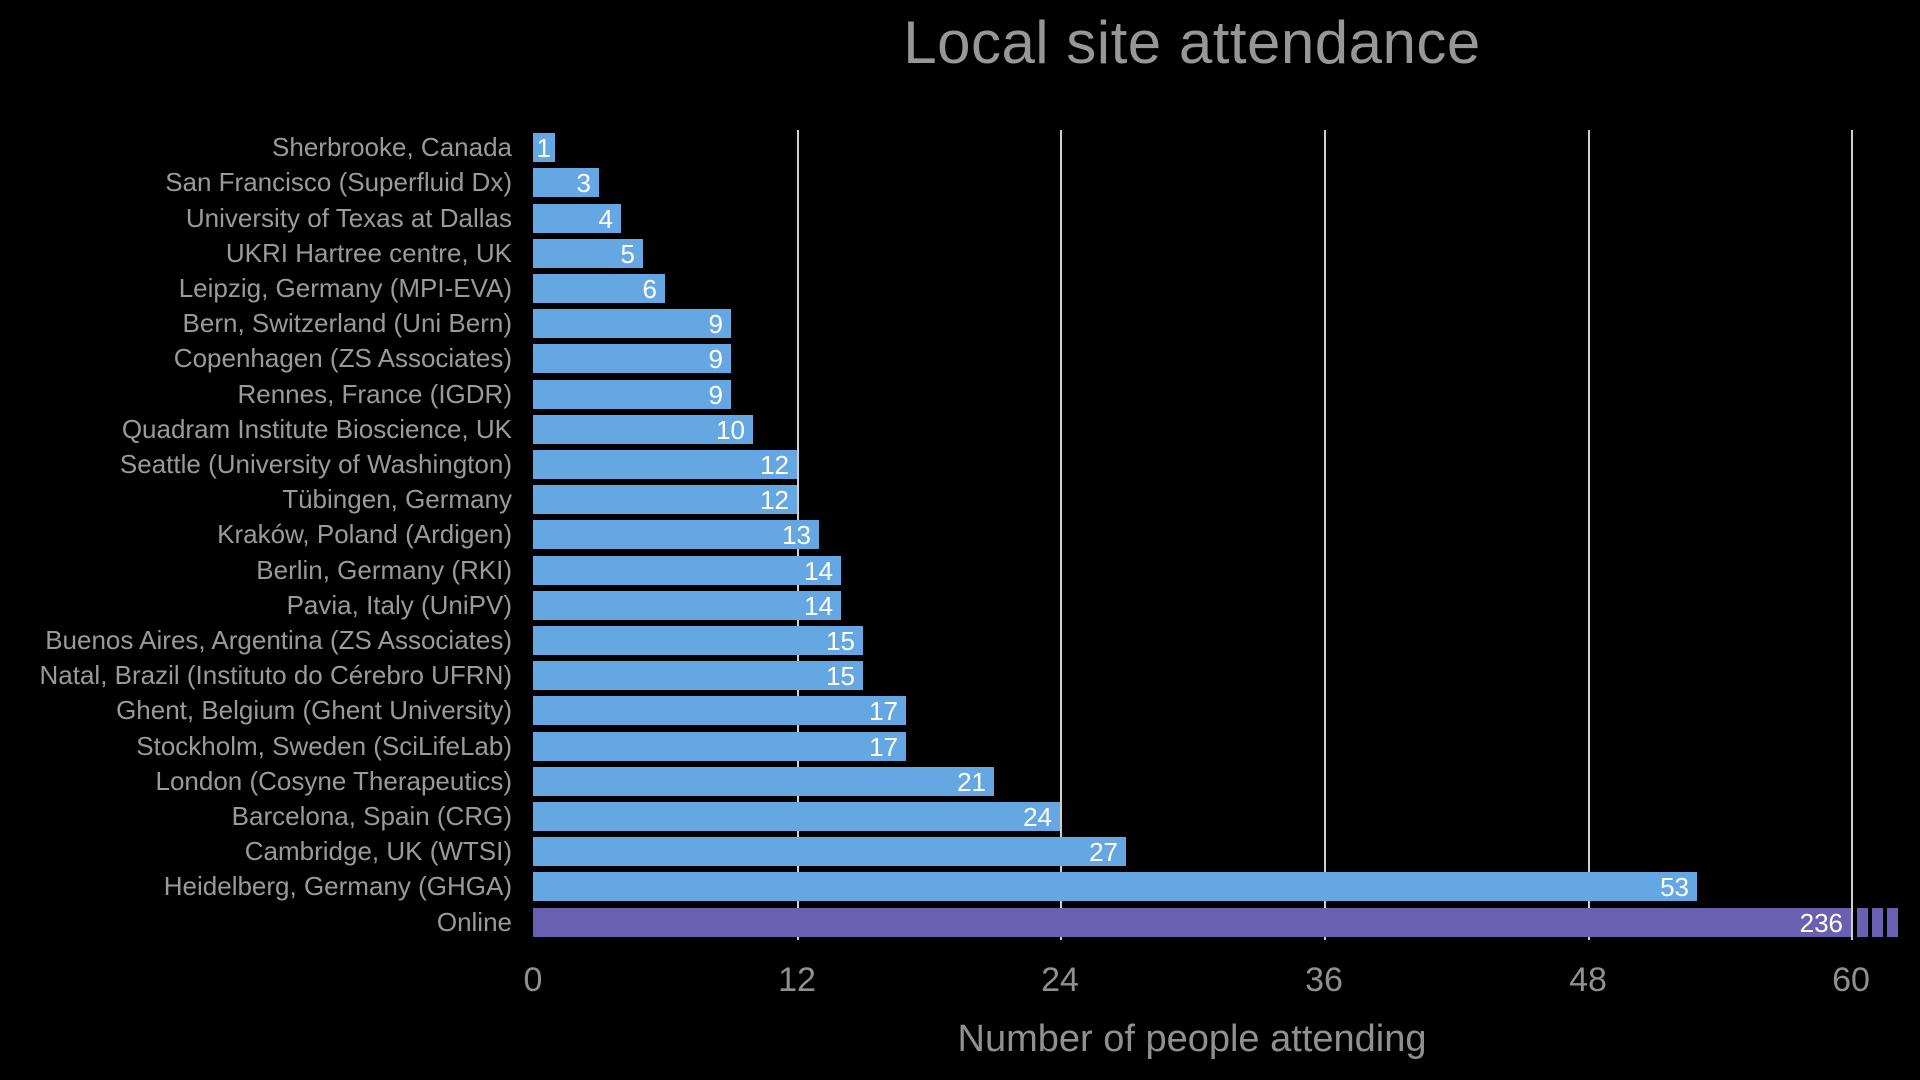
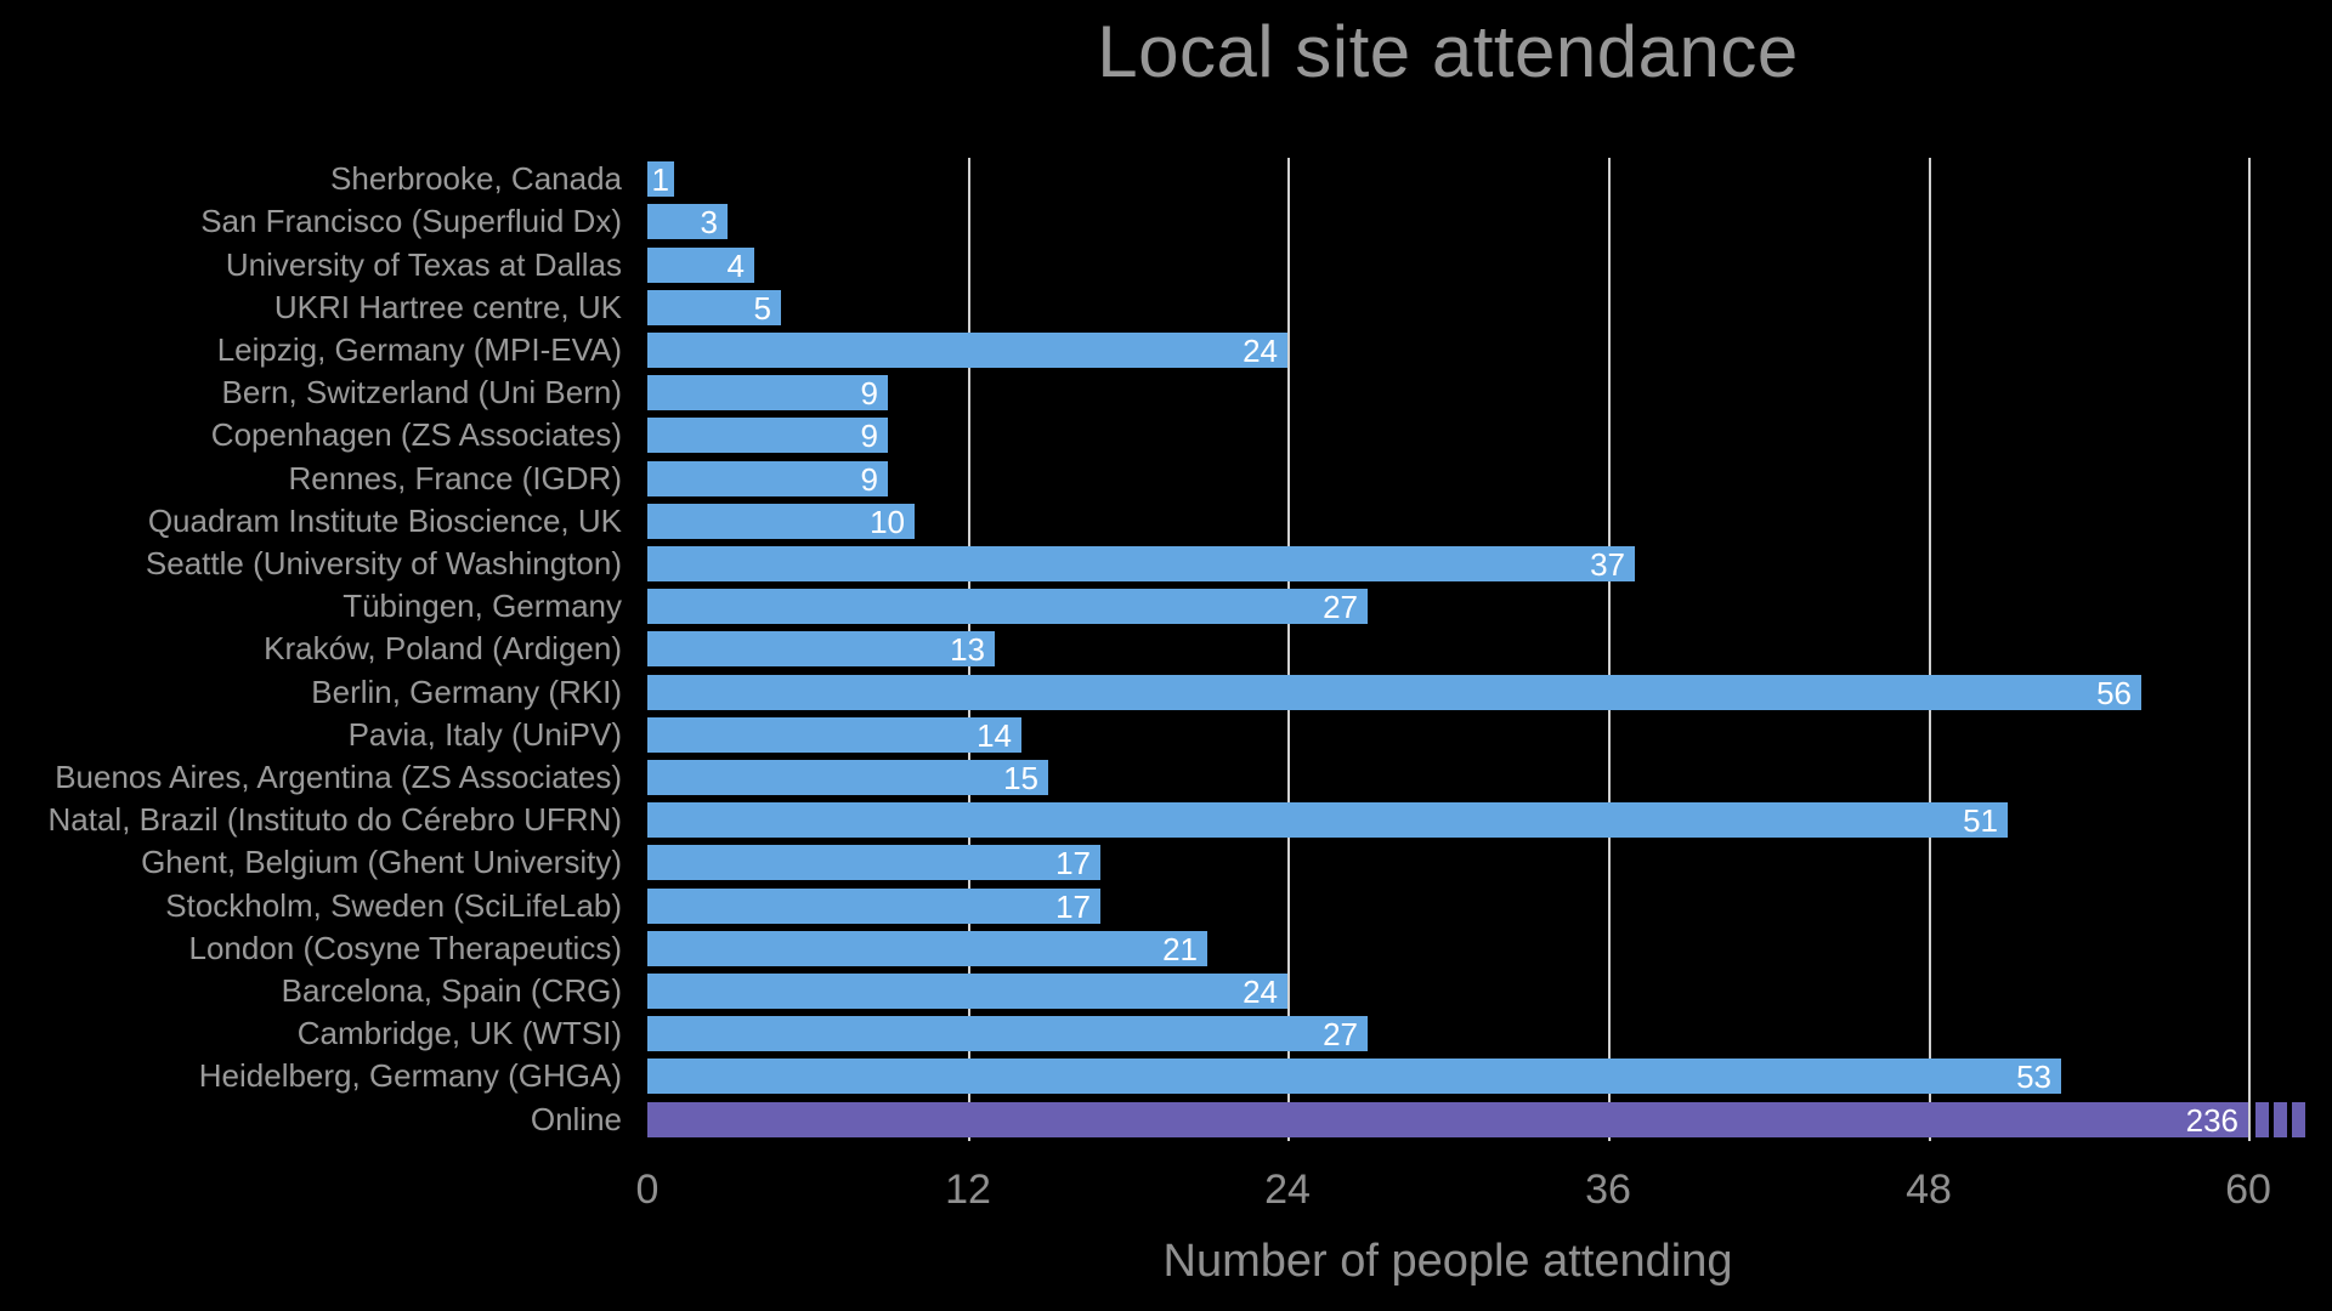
Leipzig, Germany (MPI-EVA): 6 -> 24
Seattle (University of Washington): 12 -> 37
Tübingen, Germany: 12 -> 27
Berlin, Germany (RKI): 14 -> 56
Natal, Brazil (Instituto do Cérebro UFRN): 15 -> 51
